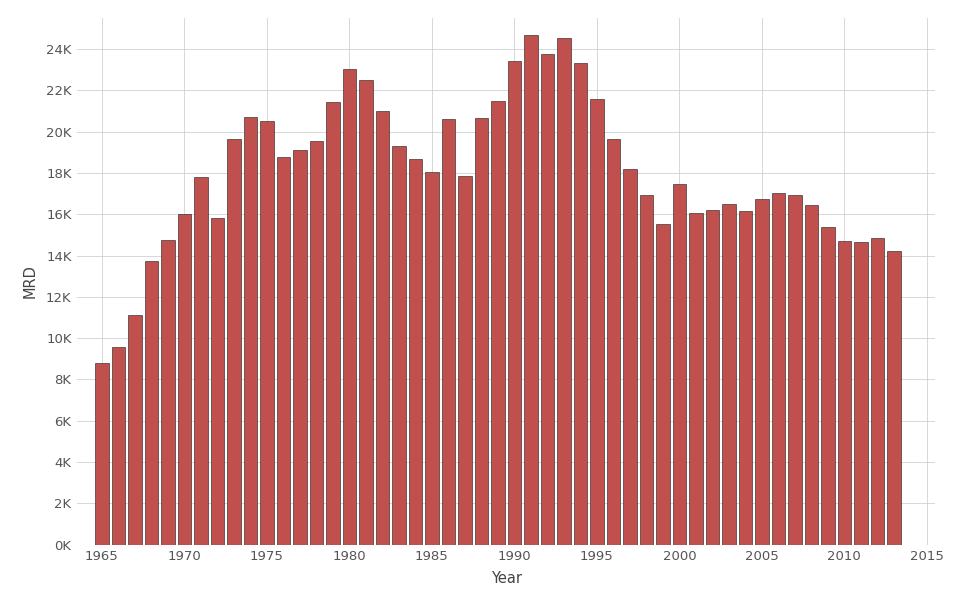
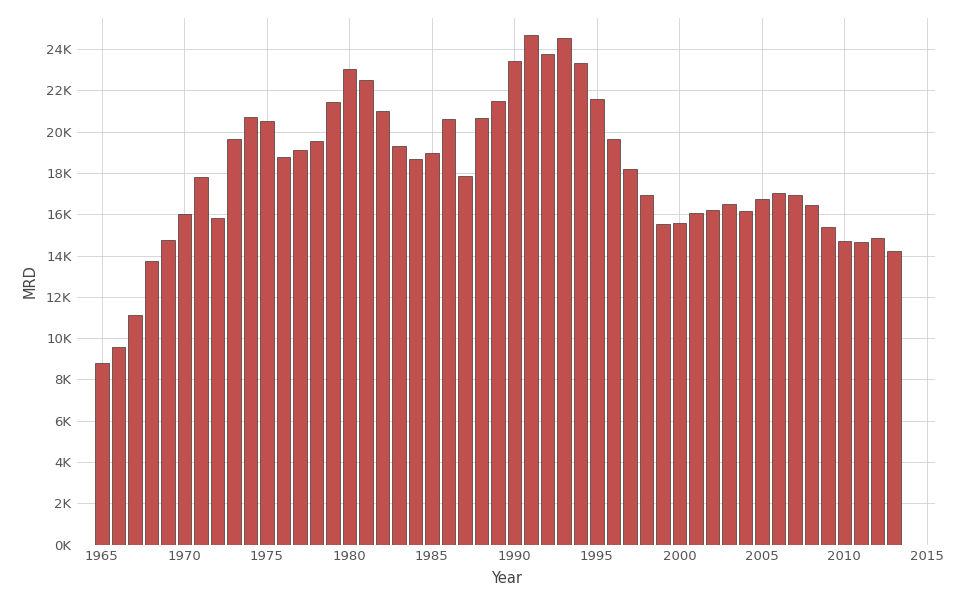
1985: 18.05K -> 18.98K
2000: 17.45K -> 15.59K
